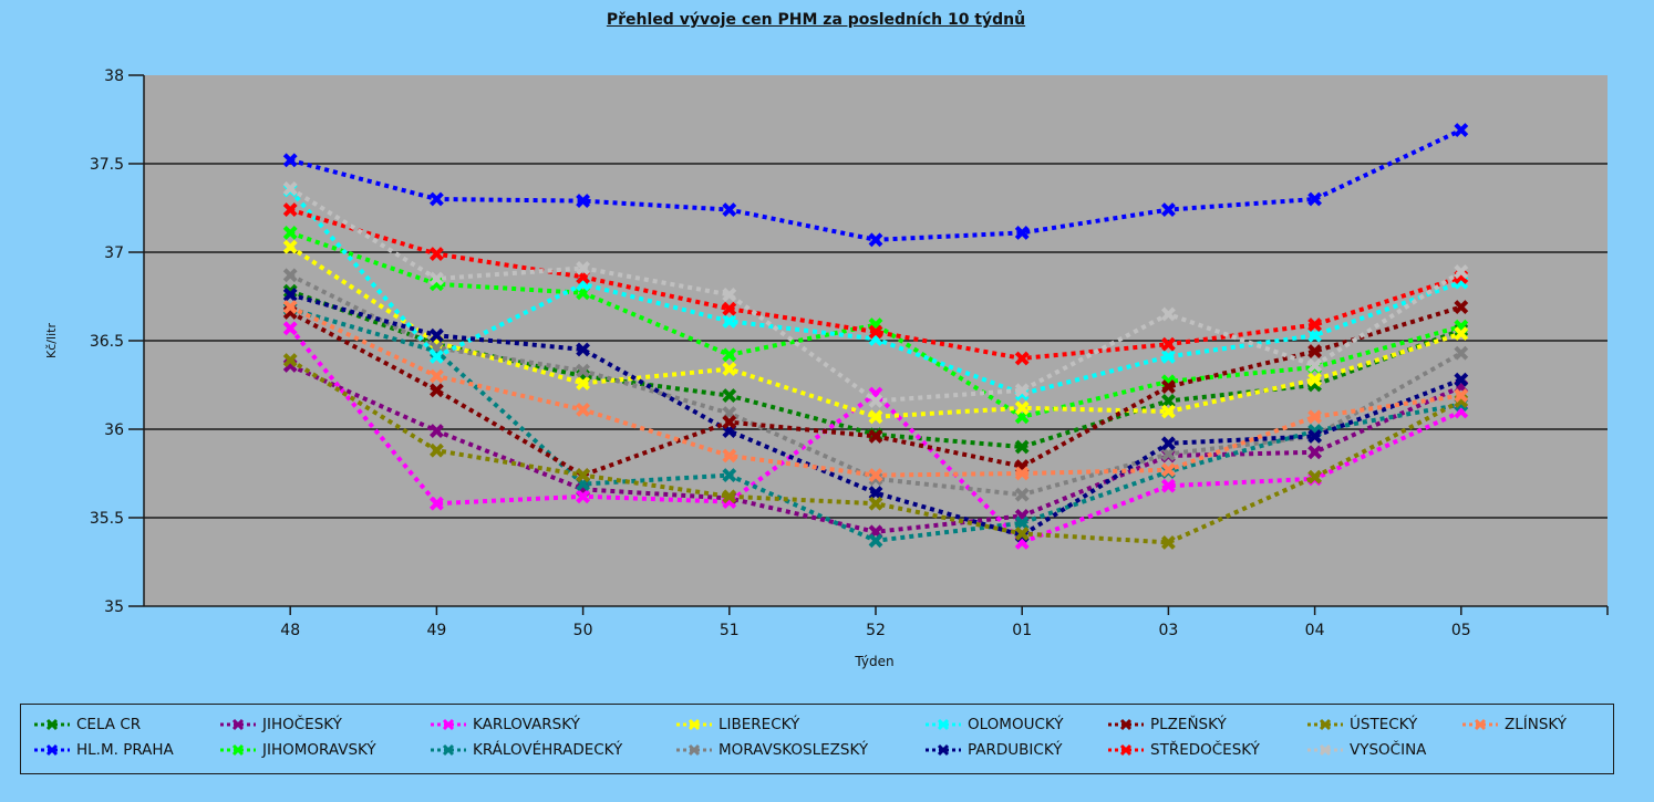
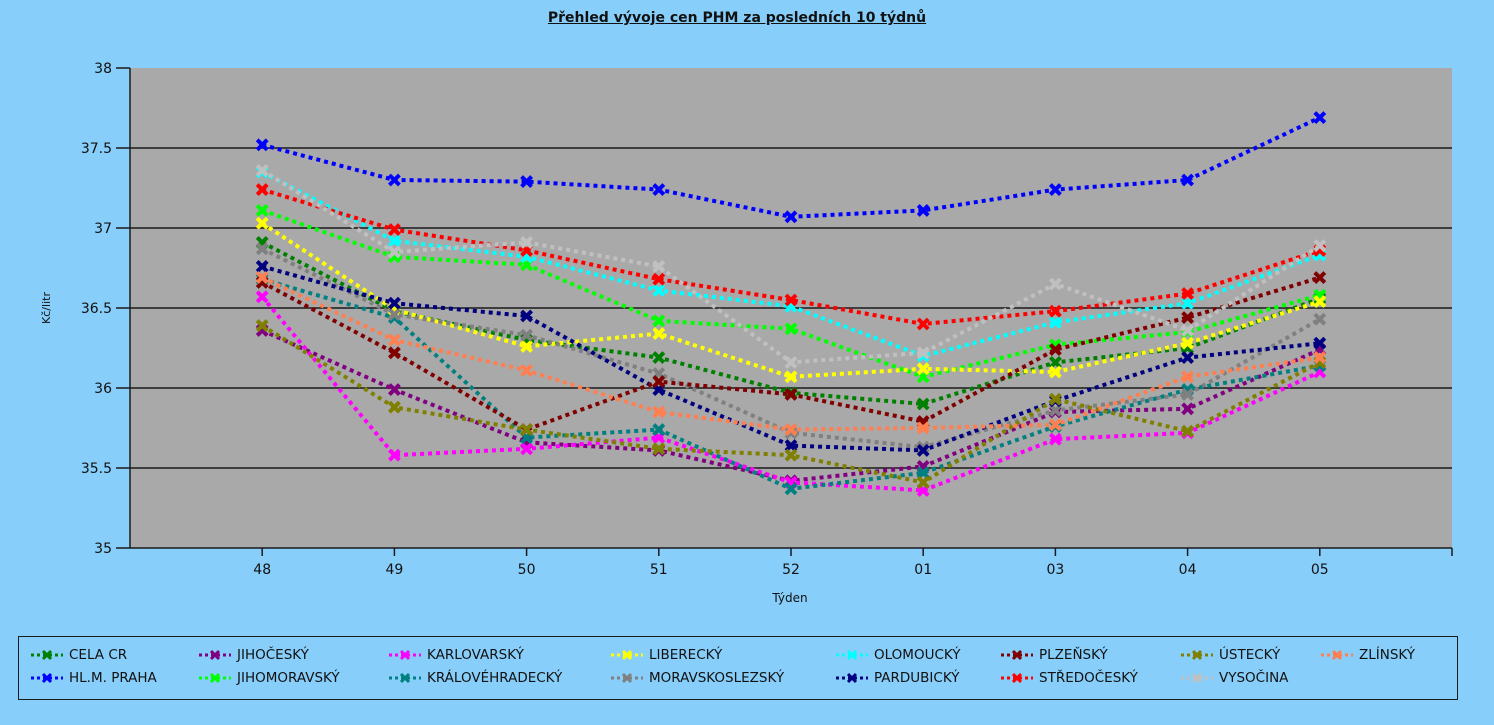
CELA CR/48: 36.78 -> 36.91
OLOMOUCKÝ/49: 36.41 -> 36.92
KARLOVARSKÝ/51: 35.59 -> 35.69
JIHOMORAVSKÝ/52: 36.59 -> 36.37
KARLOVARSKÝ/52: 36.20 -> 35.41
PARDUBICKÝ/01: 35.40 -> 35.61
ÚSTECKÝ/03: 35.36 -> 35.93
PARDUBICKÝ/04: 35.96 -> 36.19
